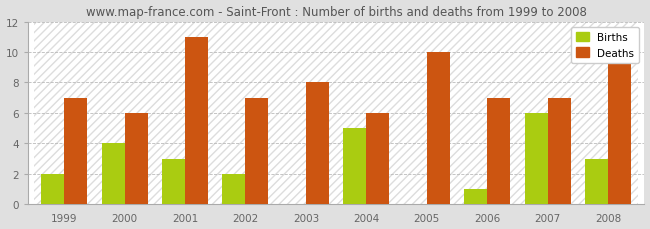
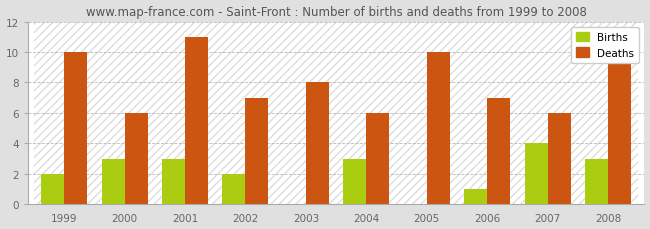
Deaths/1999: 7 -> 10
Births/2000: 4 -> 3
Births/2004: 5 -> 3
Births/2007: 6 -> 4
Deaths/2007: 7 -> 6
